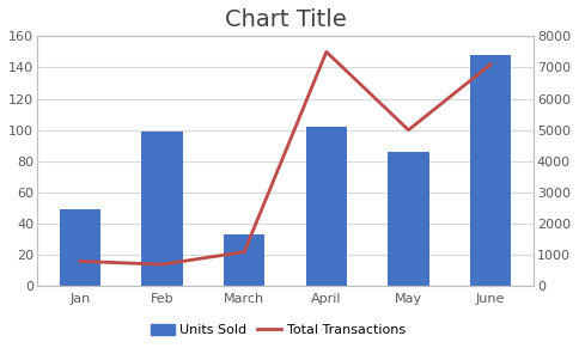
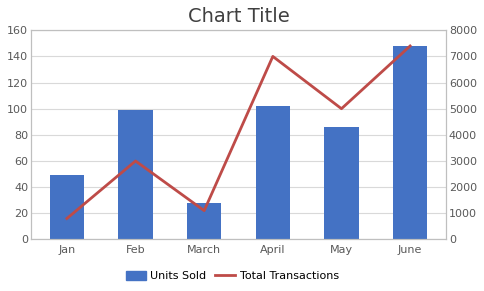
Total Transactions/Feb: 700 -> 3000
Units Sold/March: 33 -> 28
Total Transactions/April: 7500 -> 7000
Total Transactions/June: 7100 -> 7400
